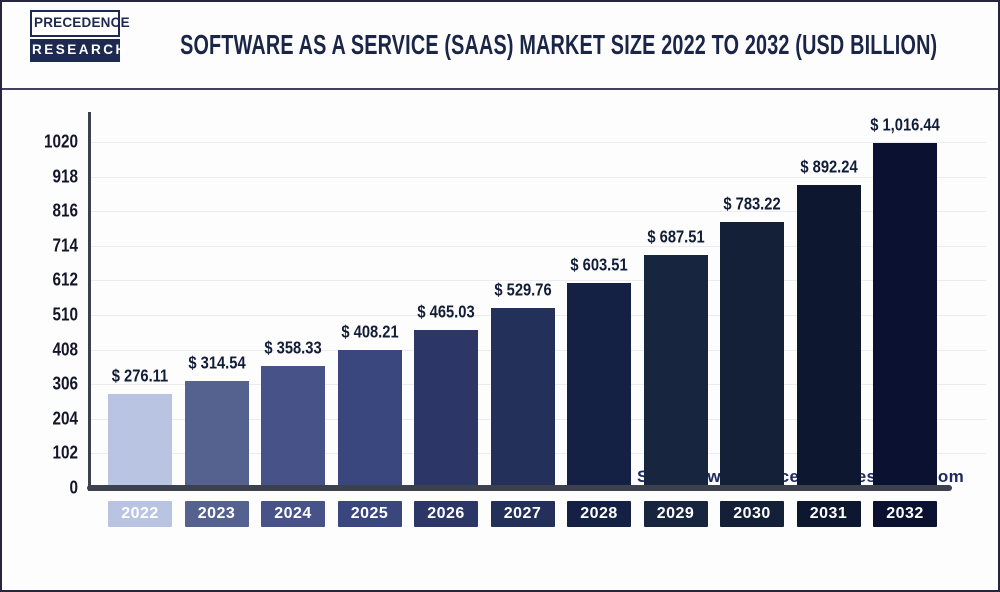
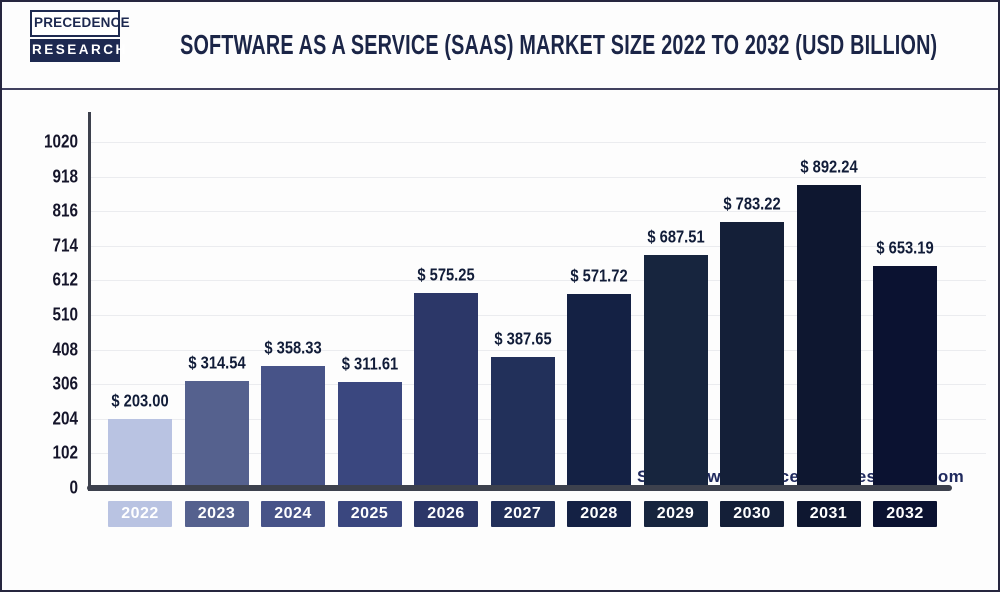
2022: 276.11 -> 203.00
2025: 408.21 -> 311.61
2026: 465.03 -> 575.25
2027: 529.76 -> 387.65
2028: 603.51 -> 571.72
2032: 1,016.44 -> 653.19
